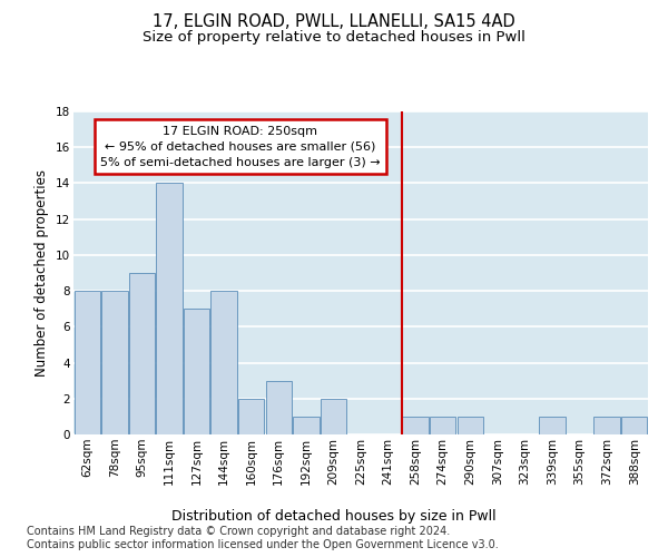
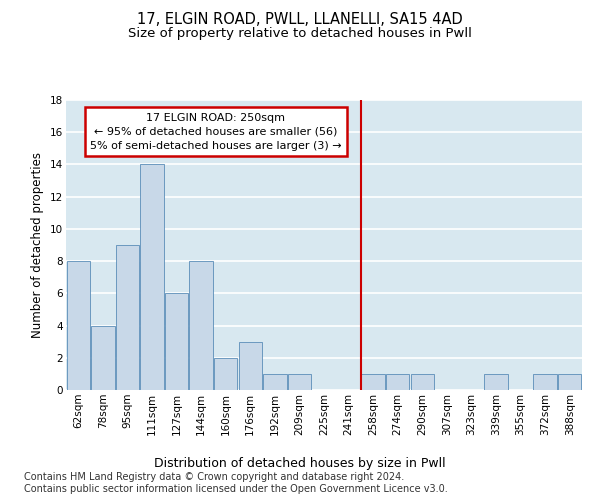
78sqm: 8 -> 4
127sqm: 7 -> 6
209sqm: 2 -> 1
